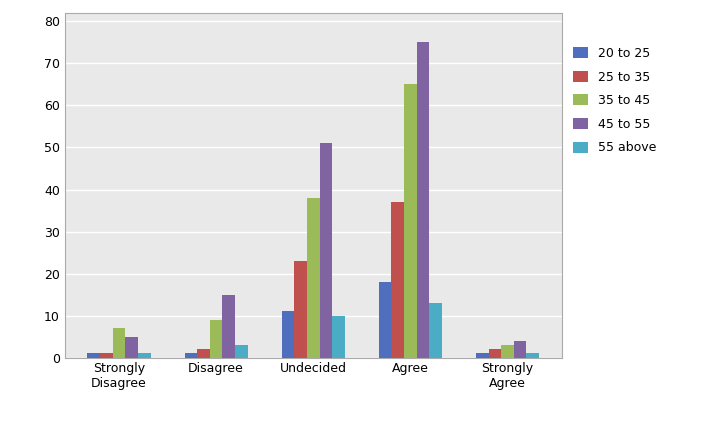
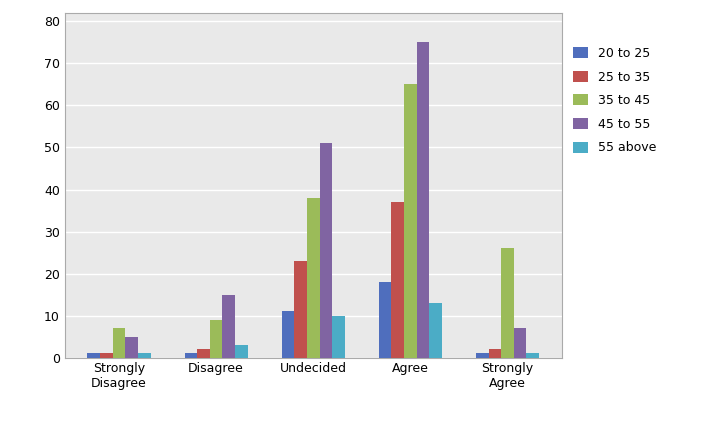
35 to 45/Strongly Agree: 3 -> 26
45 to 55/Strongly Agree: 4 -> 7
